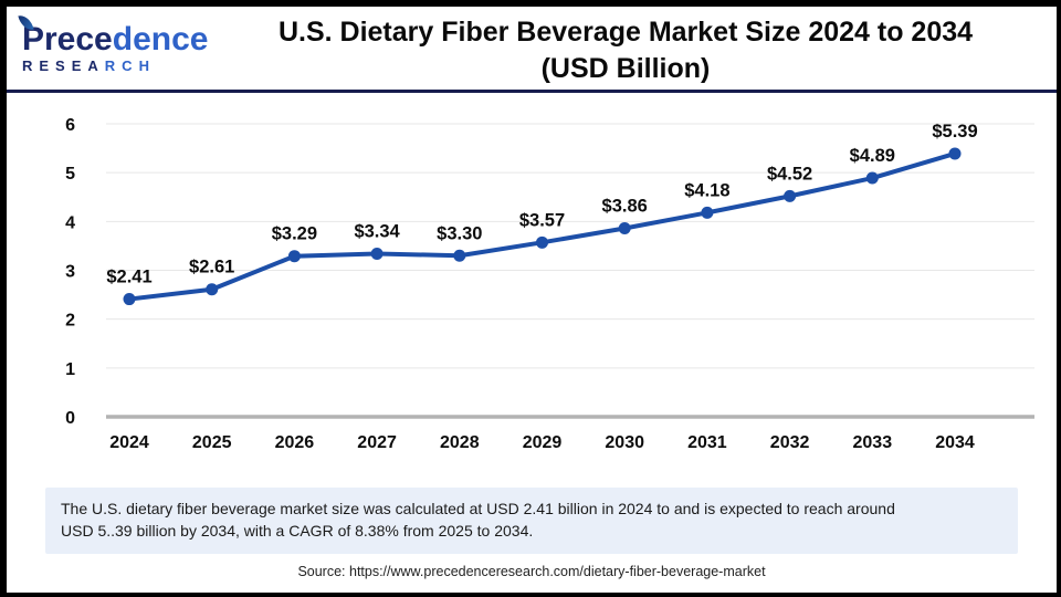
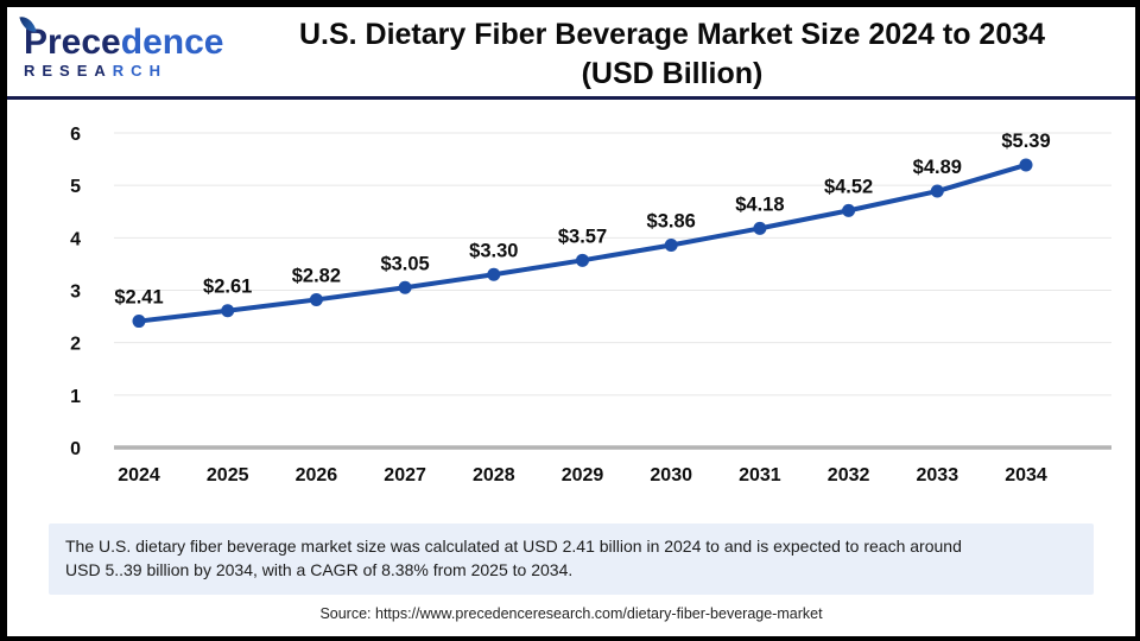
2026: $3.29 -> $2.82
2027: $3.34 -> $3.05
